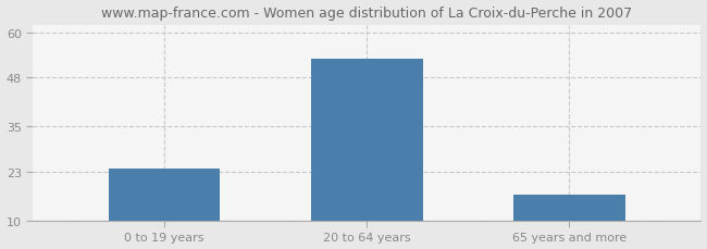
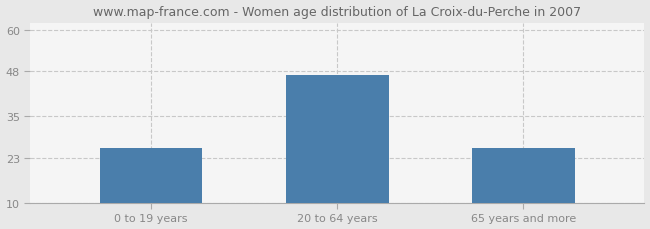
0 to 19 years: 24 -> 26
20 to 64 years: 53 -> 47
65 years and more: 17 -> 26
